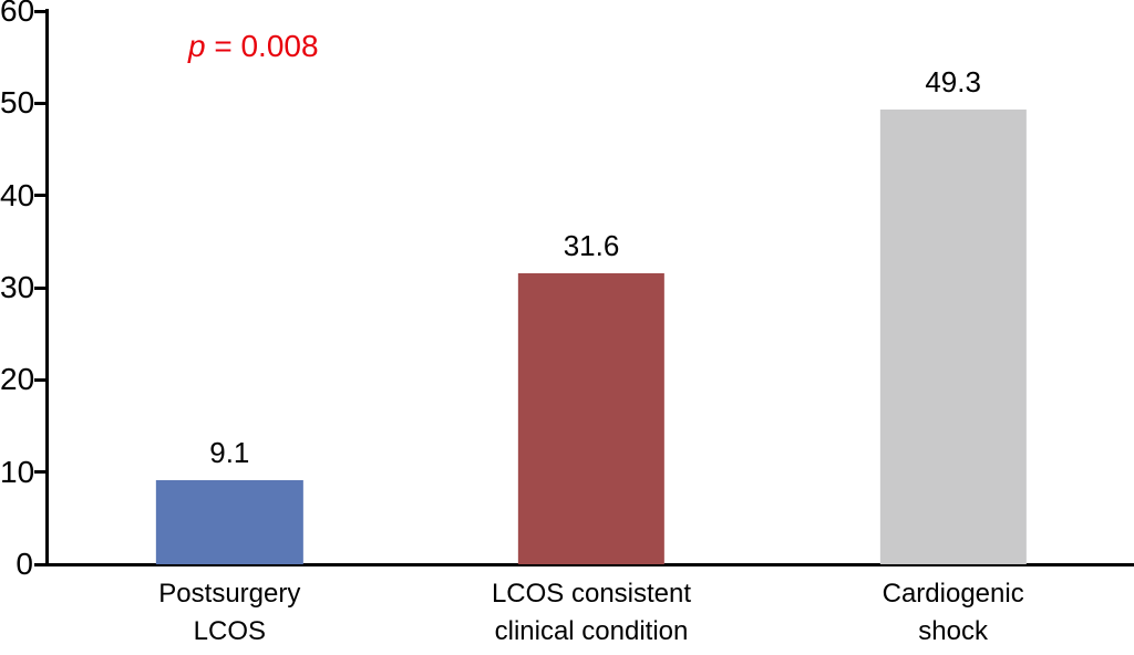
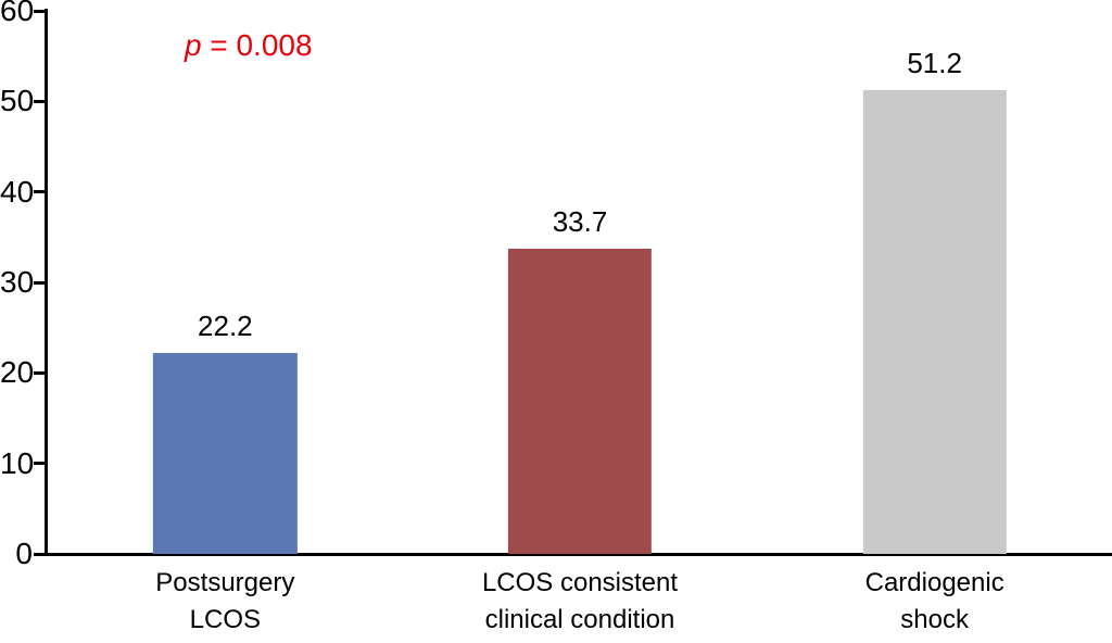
Postsurgery LCOS: 9.1 -> 22.2
LCOS consistent clinical condition: 31.6 -> 33.7
Cardiogenic shock: 49.3 -> 51.2
